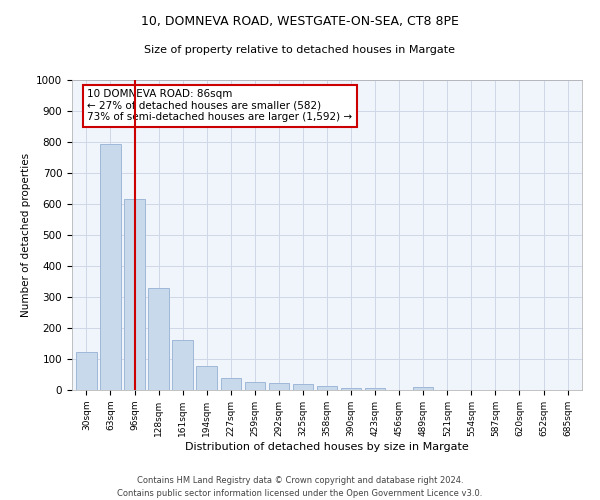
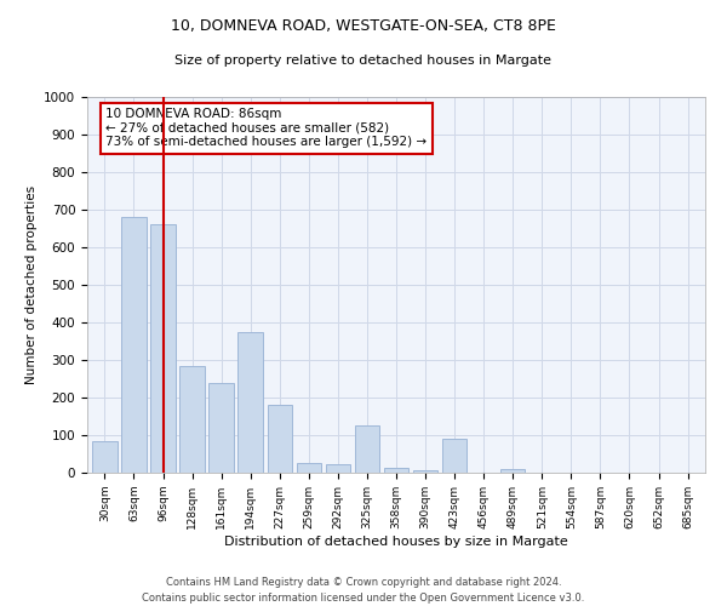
30sqm: 122 -> 85
63sqm: 793 -> 680
96sqm: 615 -> 660
128sqm: 328 -> 285
161sqm: 160 -> 240
194sqm: 78 -> 375
227sqm: 38 -> 180
325sqm: 20 -> 125
423sqm: 5 -> 90
